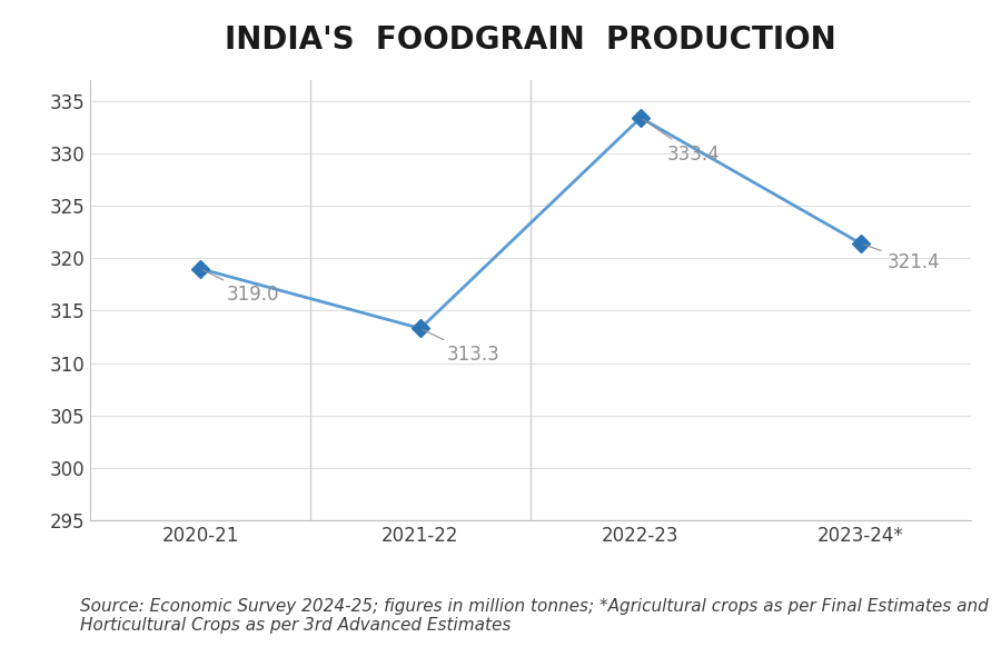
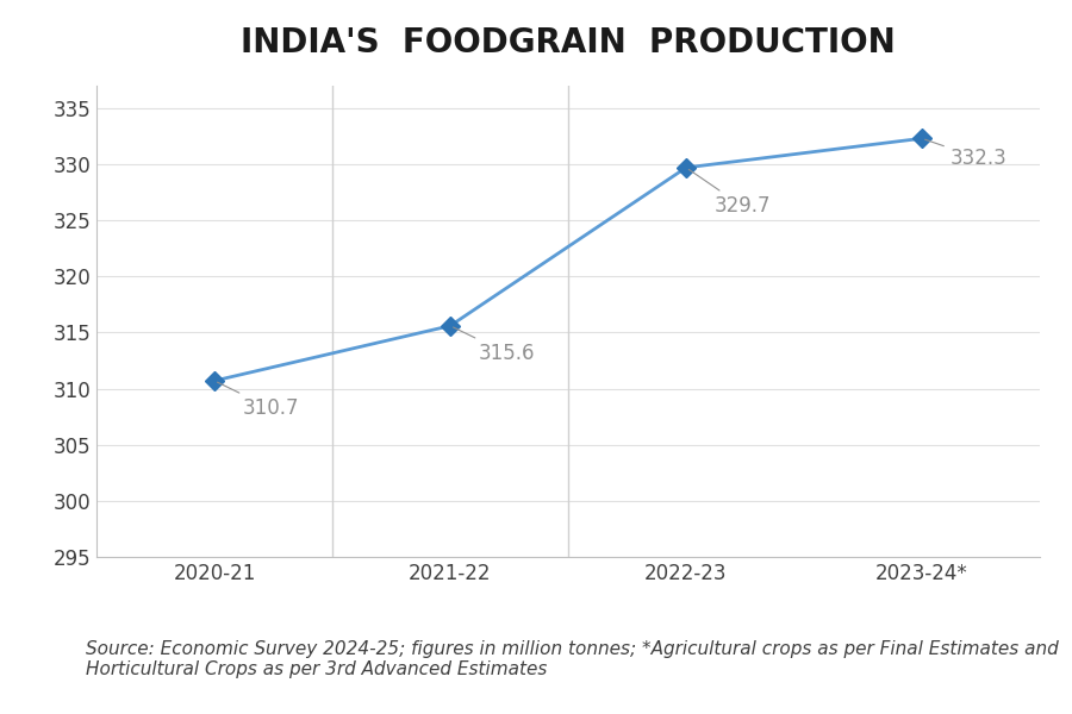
2020-21: 319.0 -> 310.7
2021-22: 313.3 -> 315.6
2022-23: 333.4 -> 329.7
2023-24*: 321.4 -> 332.3
